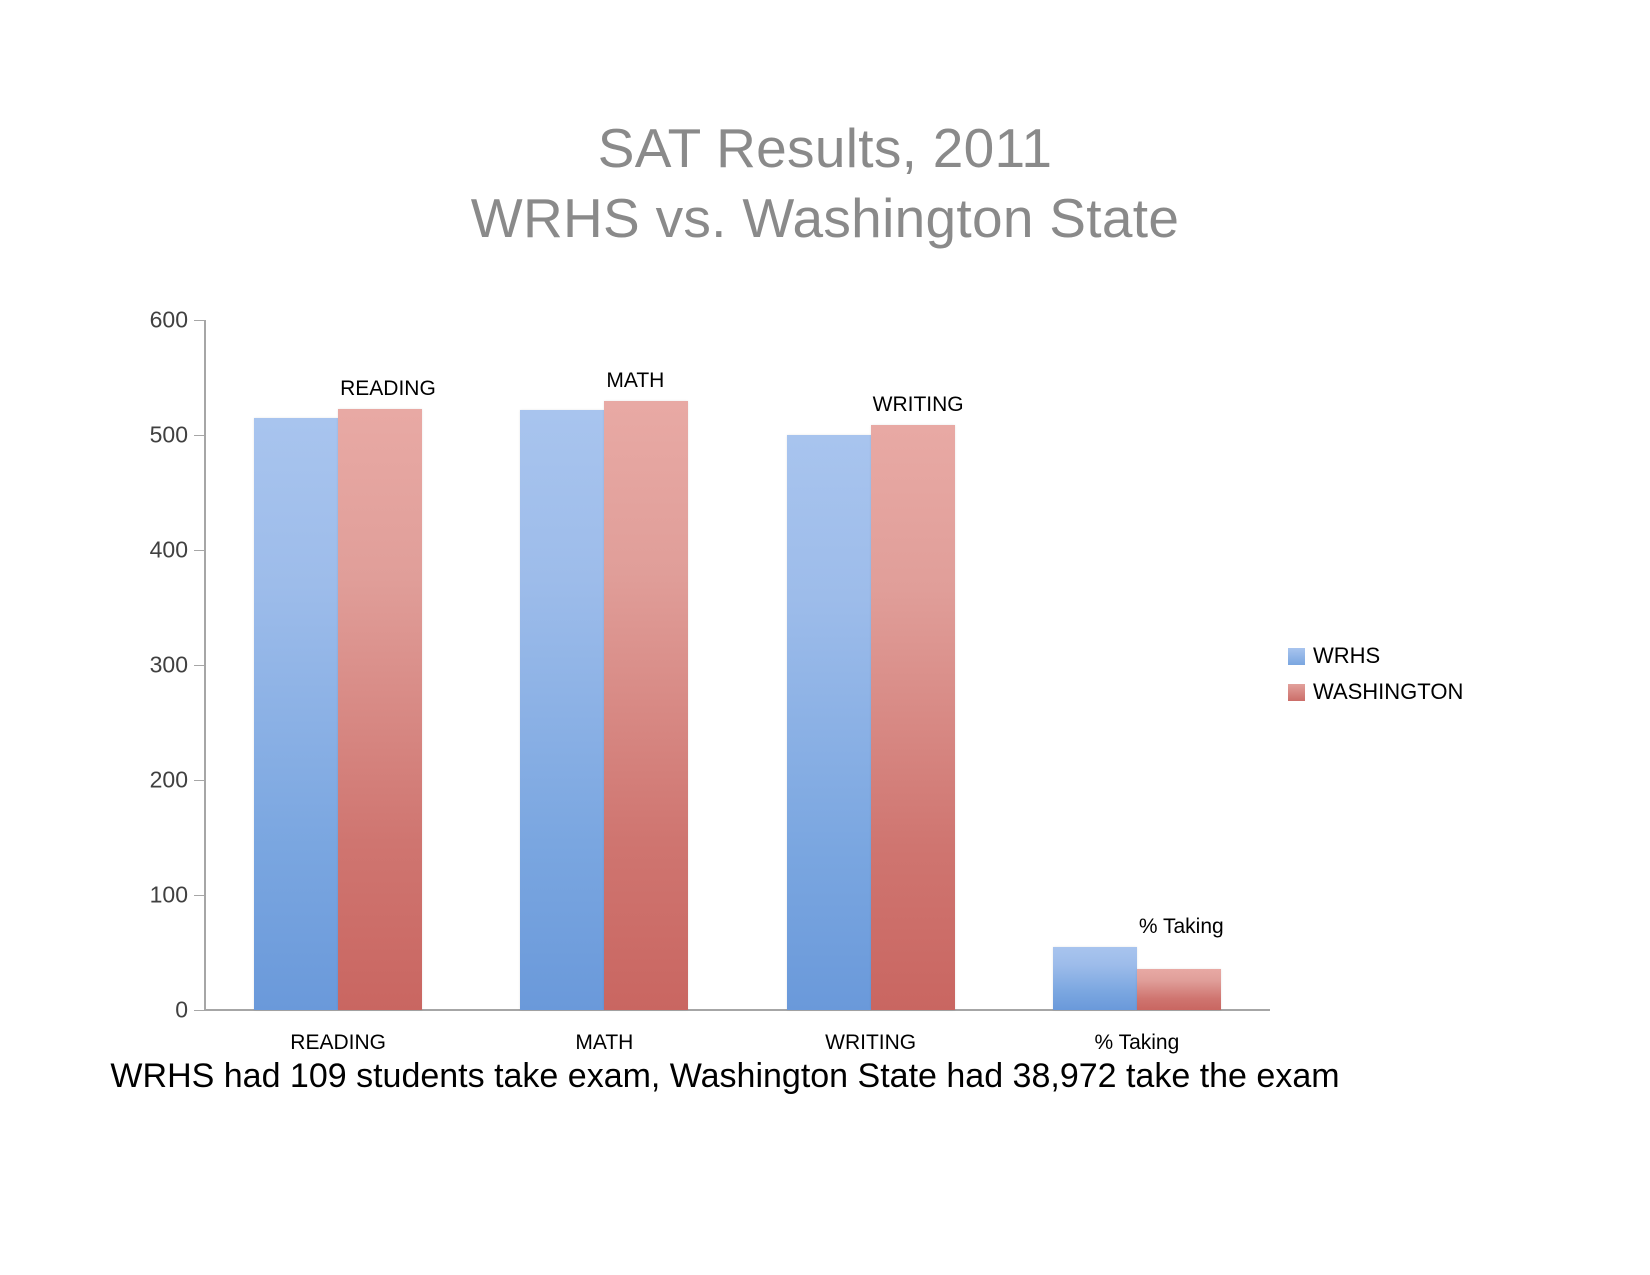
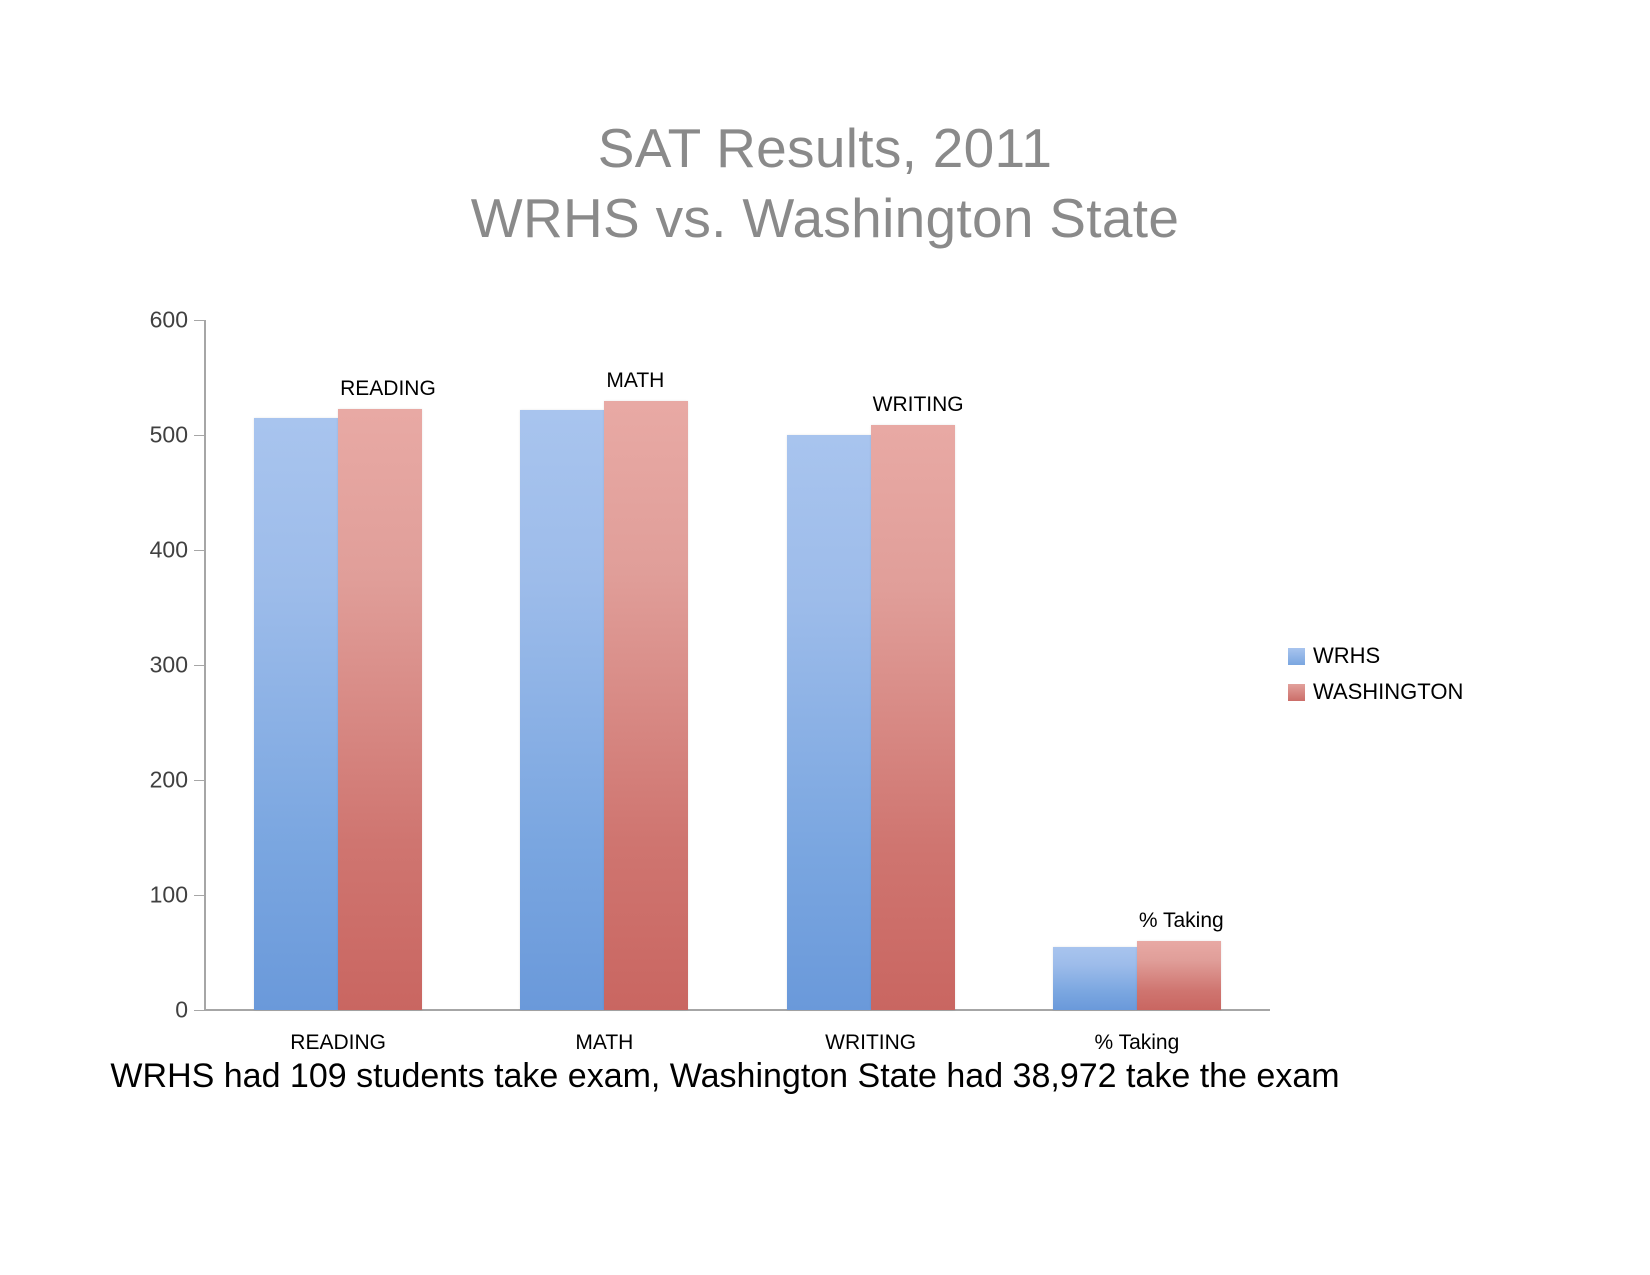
WASHINGTON/% Taking: 36 -> 60
